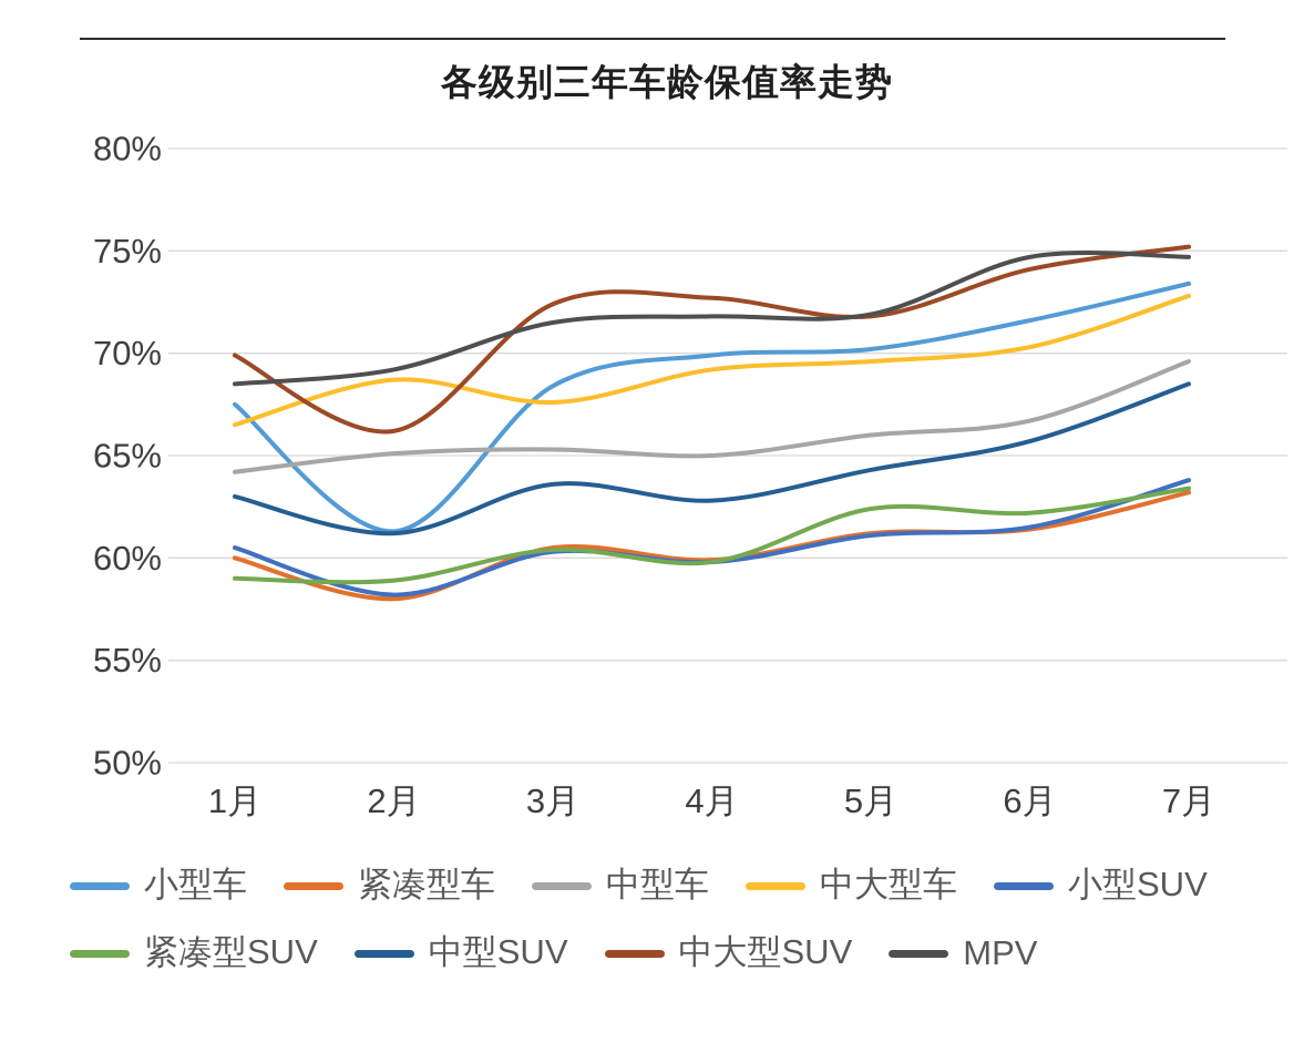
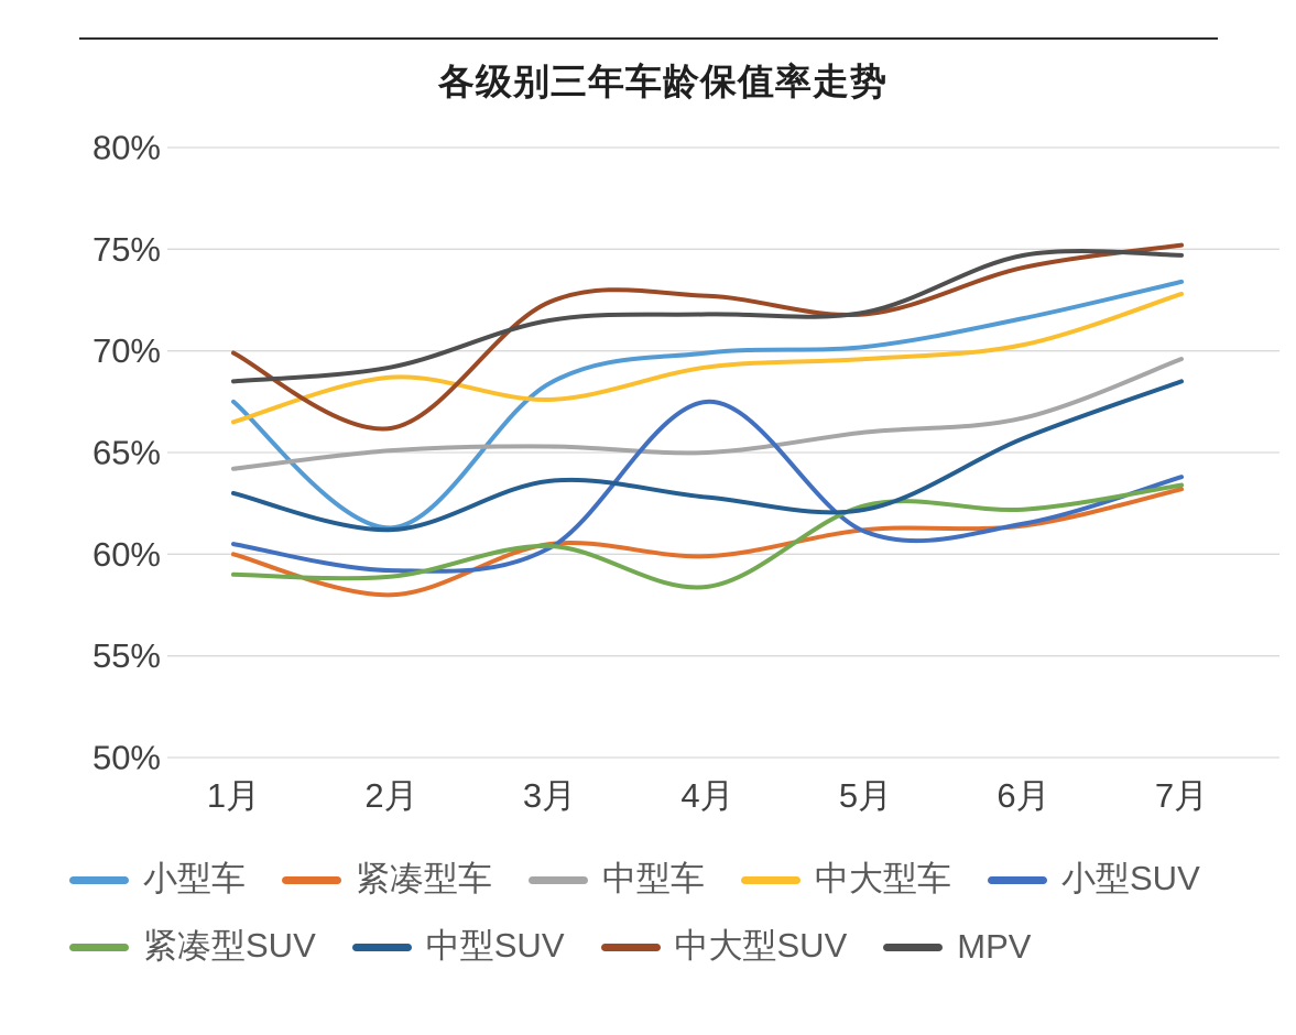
小型SUV/2月: 58.2% -> 59.2%
小型SUV/4月: 59.8% -> 67.5%
紧凑型SUV/4月: 59.8% -> 58.4%
中型SUV/5月: 64.3% -> 62.2%
